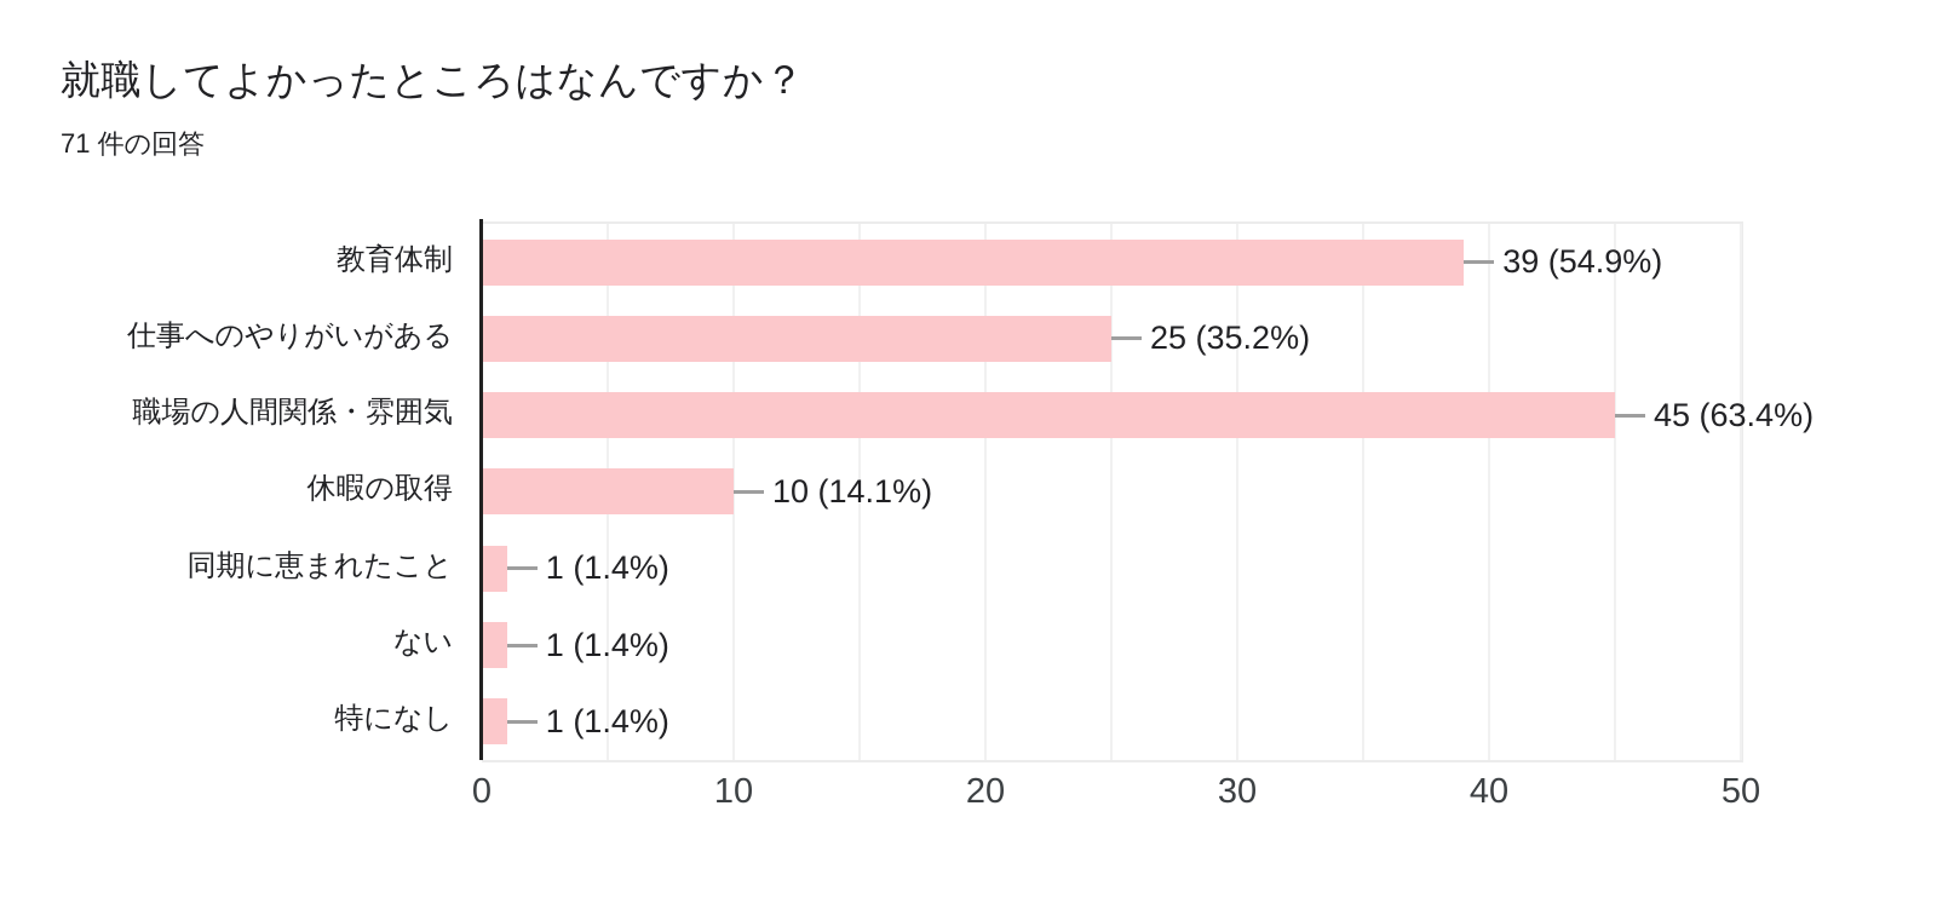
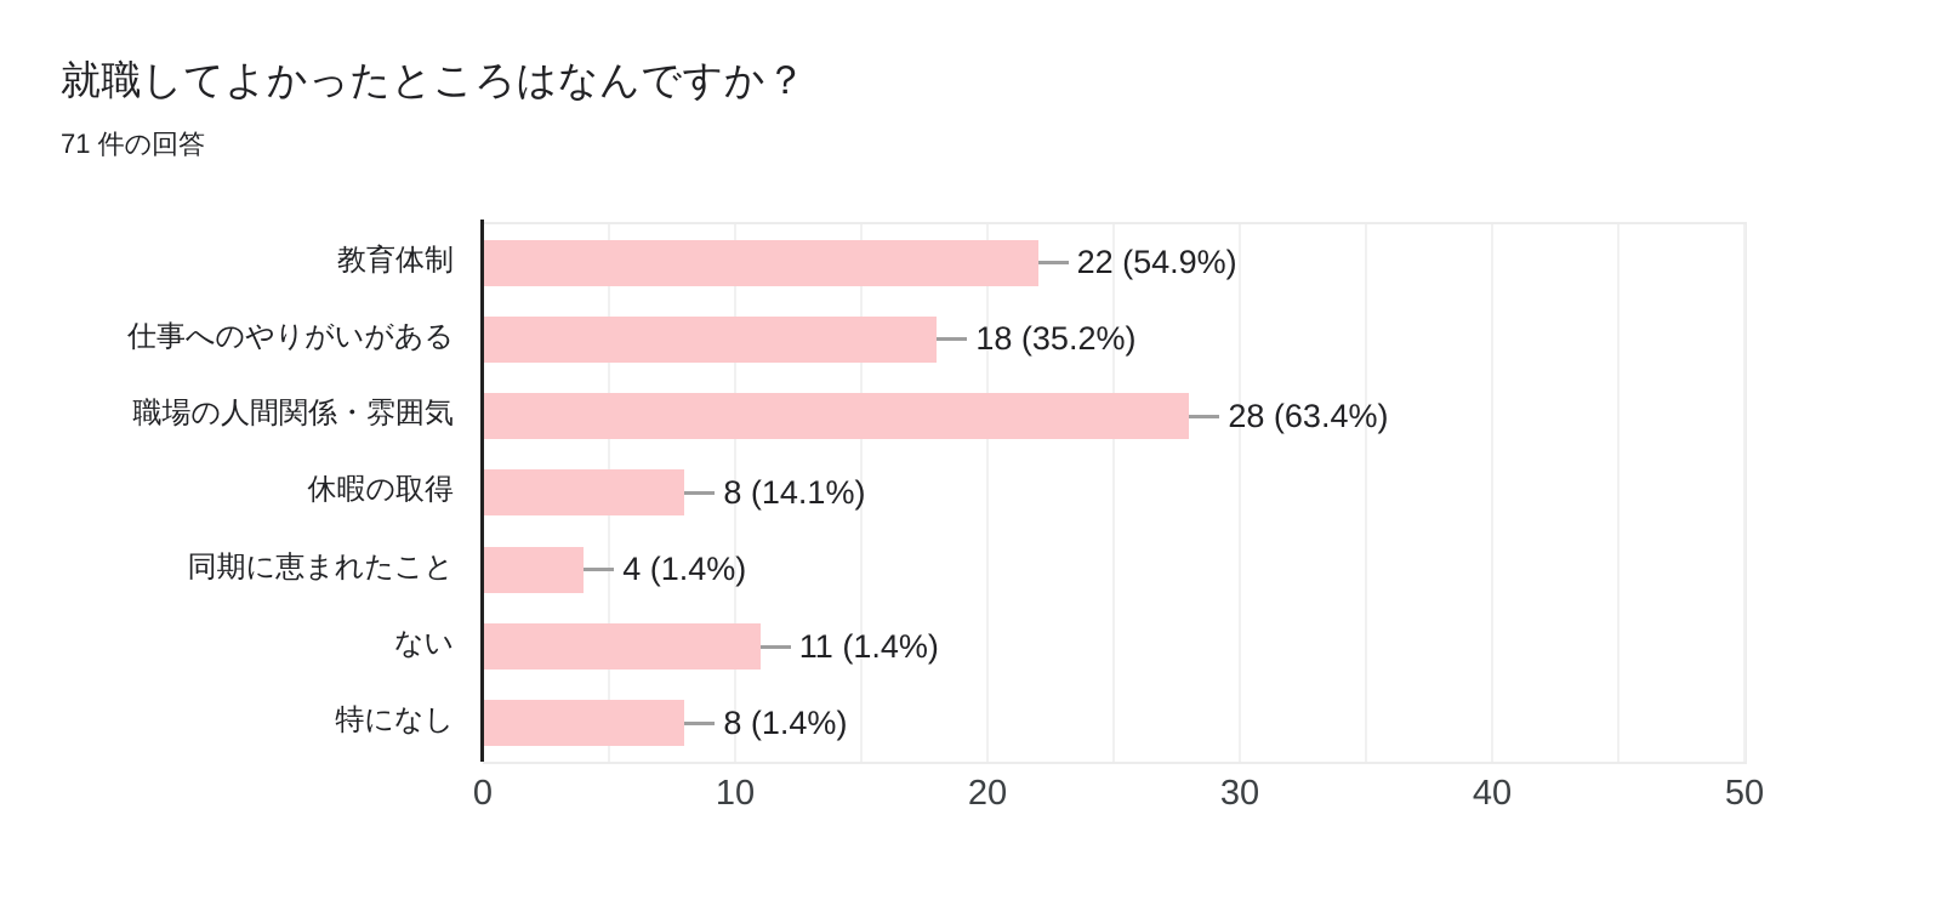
教育体制: 39 -> 22
仕事へのやりがいがある: 25 -> 18
職場の人間関係・雰囲気: 45 -> 28
休暇の取得: 10 -> 8
同期に恵まれたこと: 1 -> 4
ない: 1 -> 11
特になし: 1 -> 8
